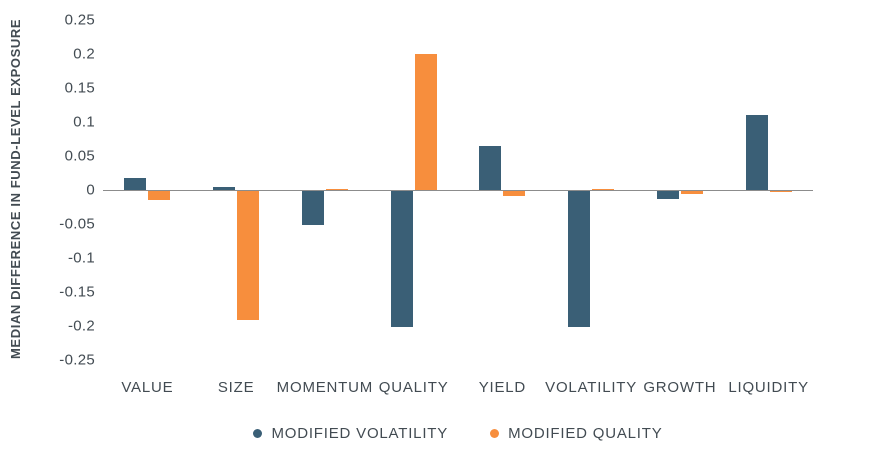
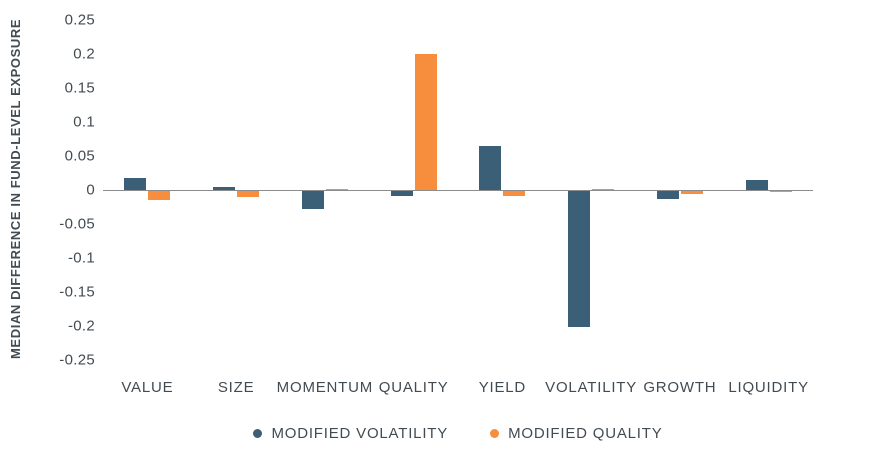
MODIFIED QUALITY/SIZE: -0.19 -> -0.01
MODIFIED VOLATILITY/MOMENTUM: -0.05 -> -0.03
MODIFIED VOLATILITY/QUALITY: -0.20 -> -0.01
MODIFIED VOLATILITY/LIQUIDITY: 0.11 -> 0.01
